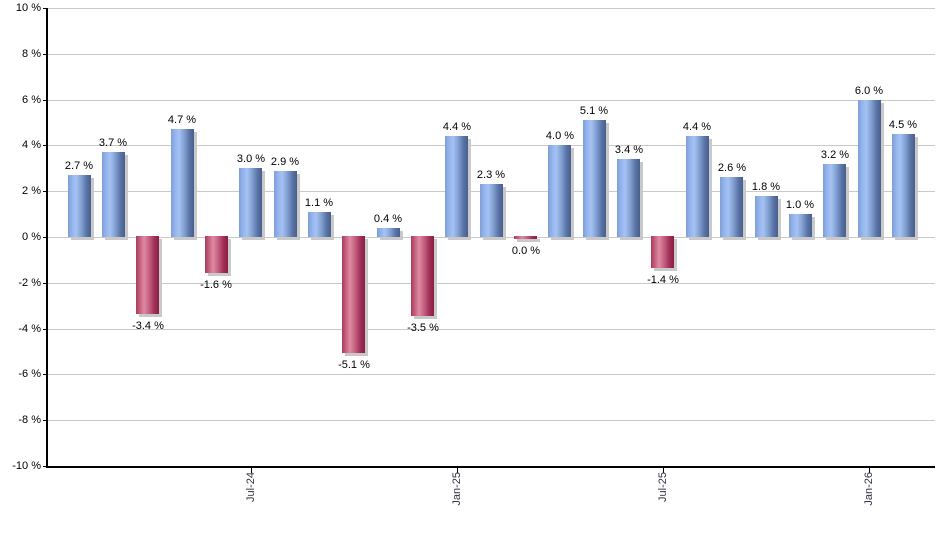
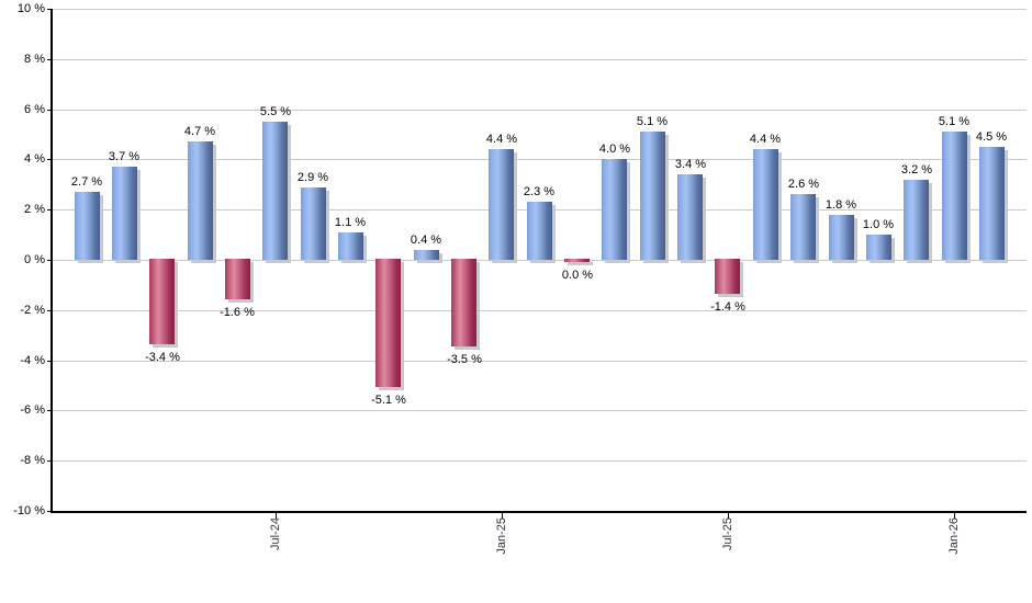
Jul-24: 3.0 -> 5.5
Jan-26: 6.0 -> 5.1
